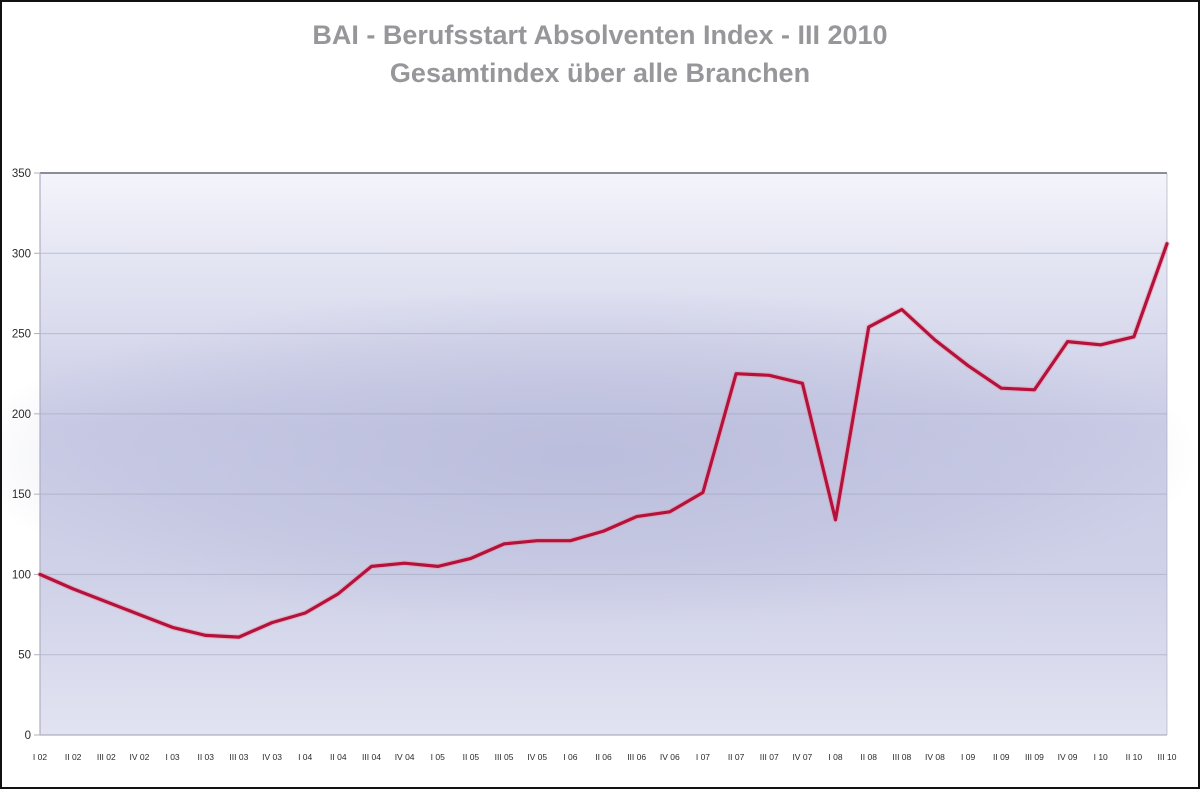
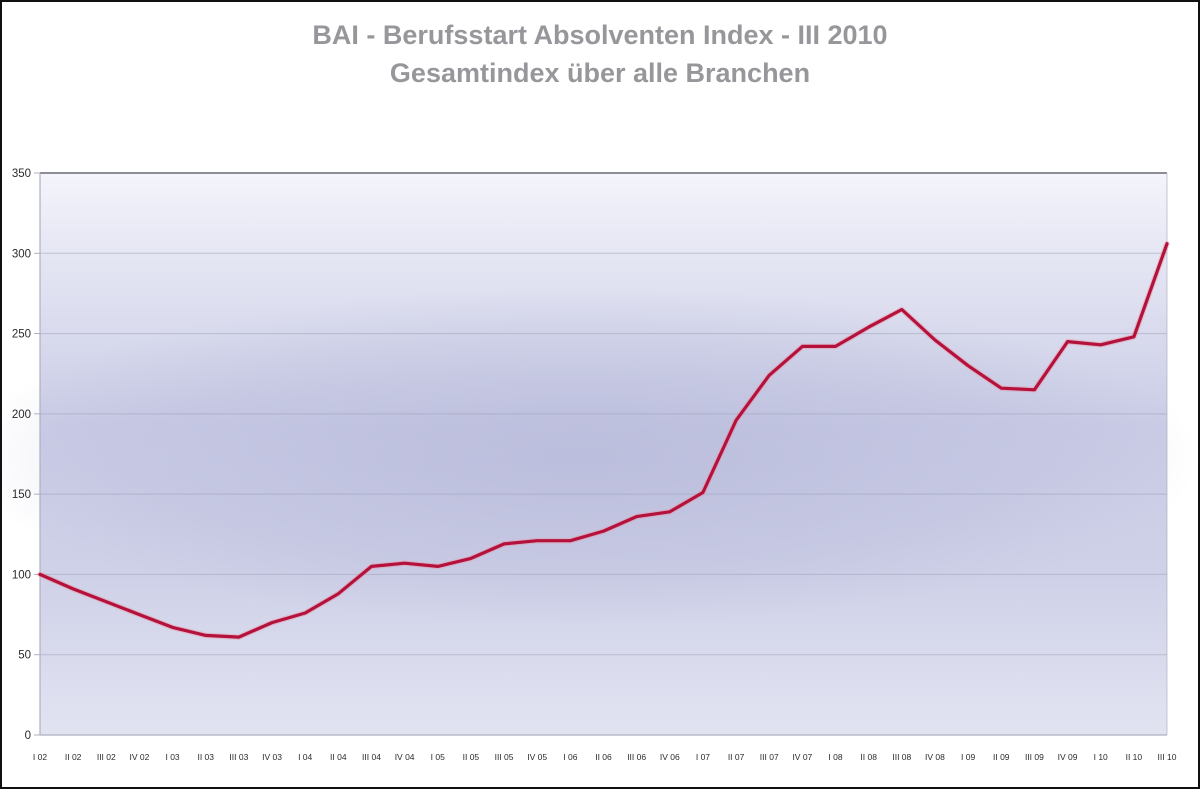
II 07: 225 -> 196
IV 07: 219 -> 242
I 08: 134 -> 242
